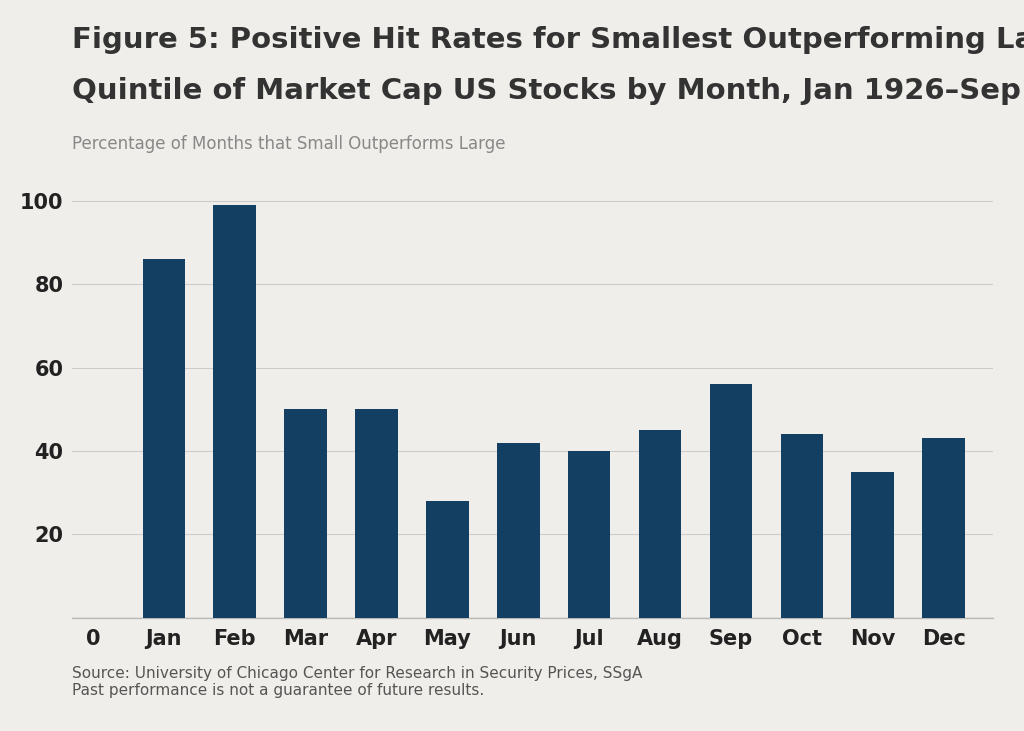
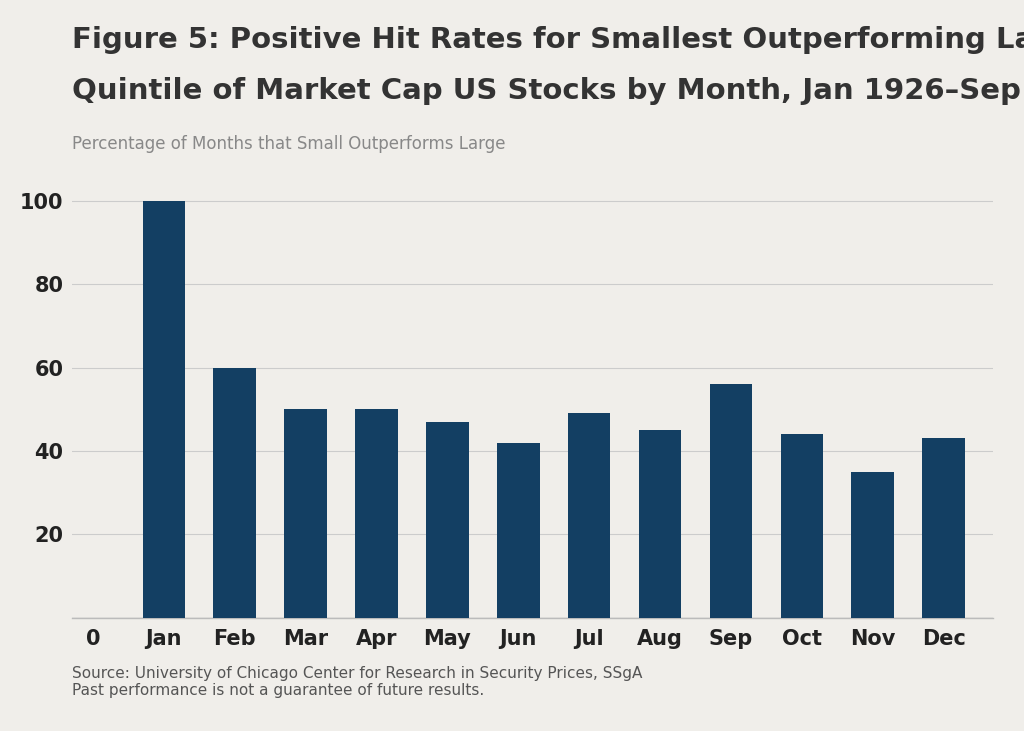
Jan: 86 -> 100
Feb: 99 -> 60
May: 28 -> 47
Jul: 40 -> 49
